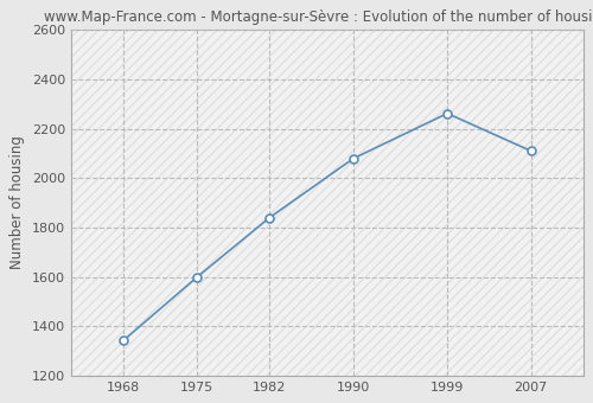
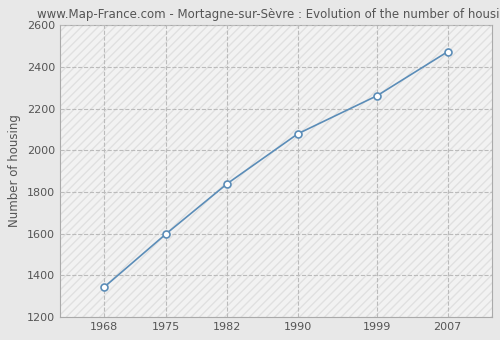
2007: 2110 -> 2473
